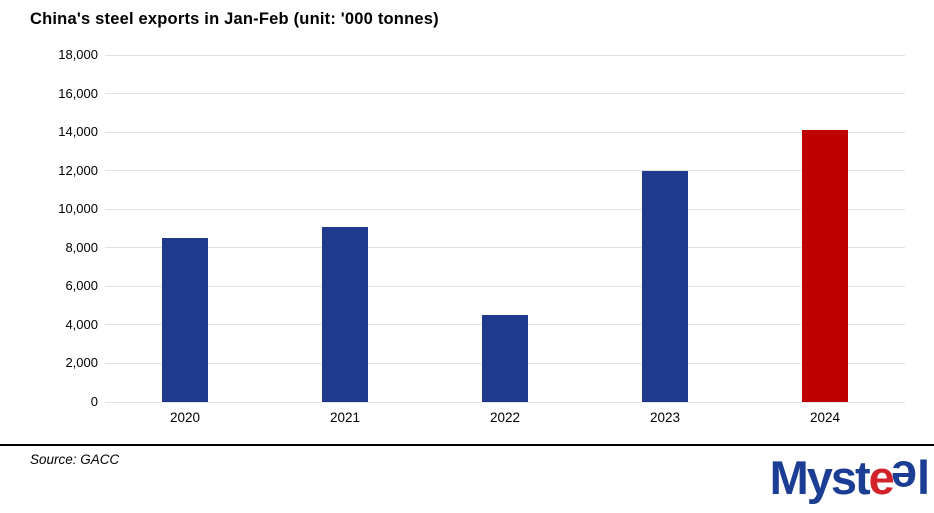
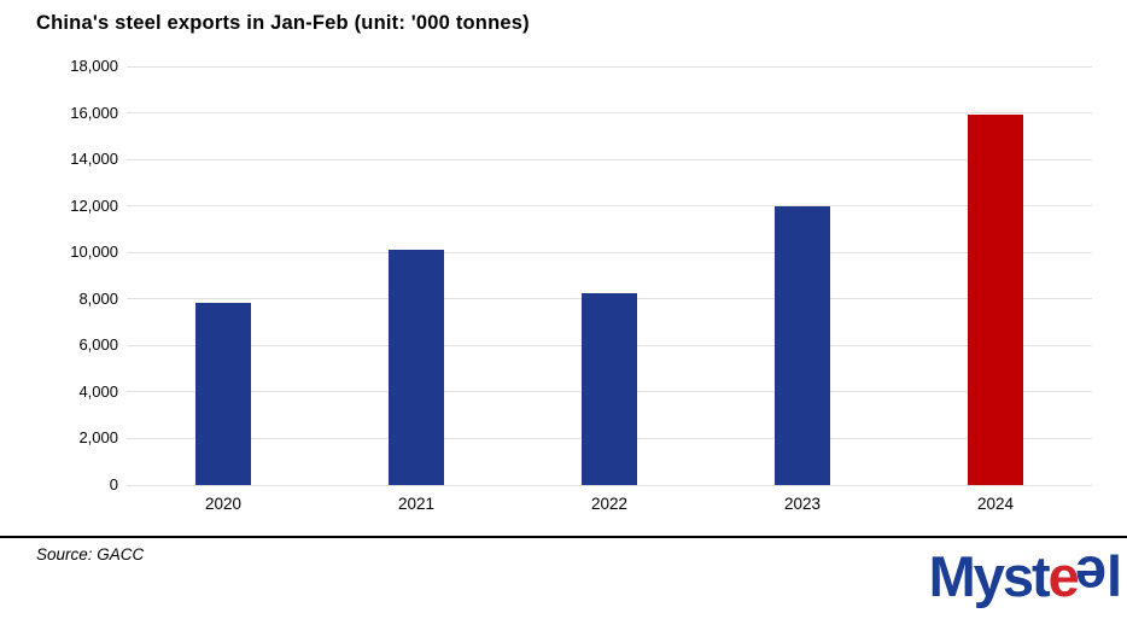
2020: 8500 -> 7800
2021: 9100 -> 10100
2022: 4500 -> 8200
2024: 14100 -> 15900
